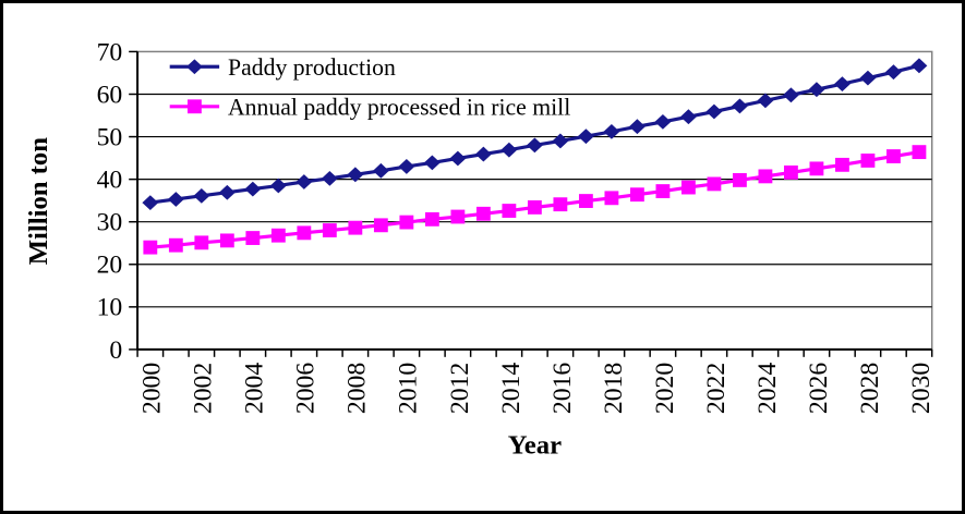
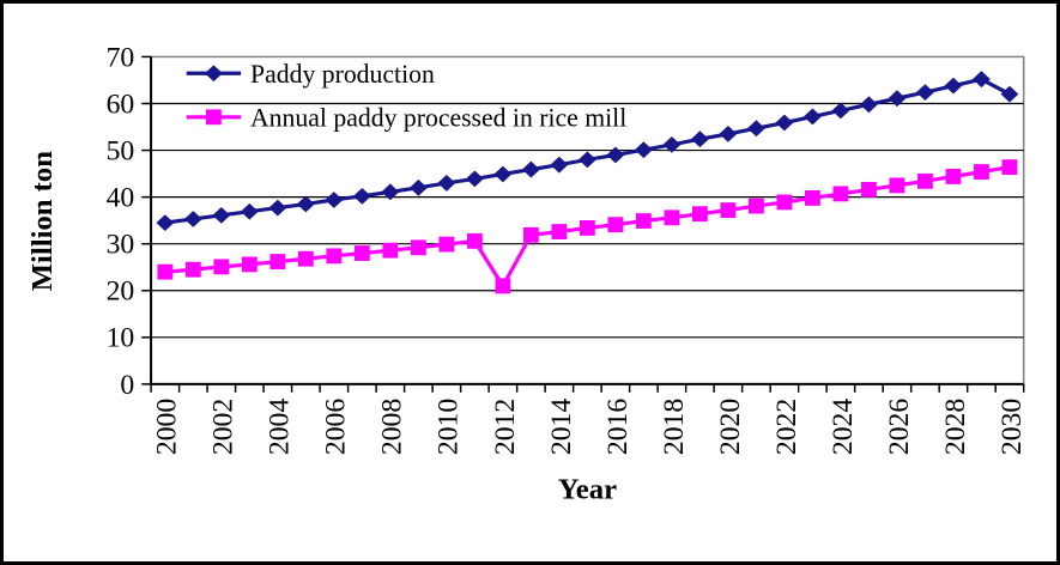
Annual paddy processed in rice mill/2012: 31 -> 21
Paddy production/2030: 67 -> 62
